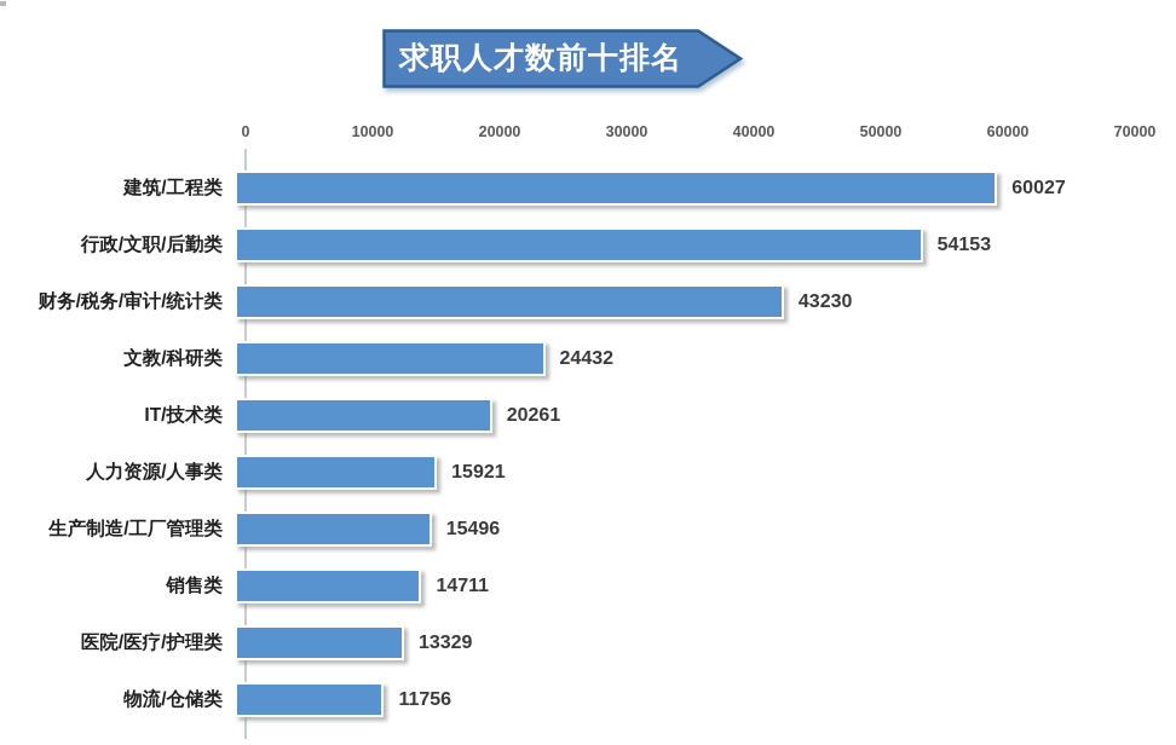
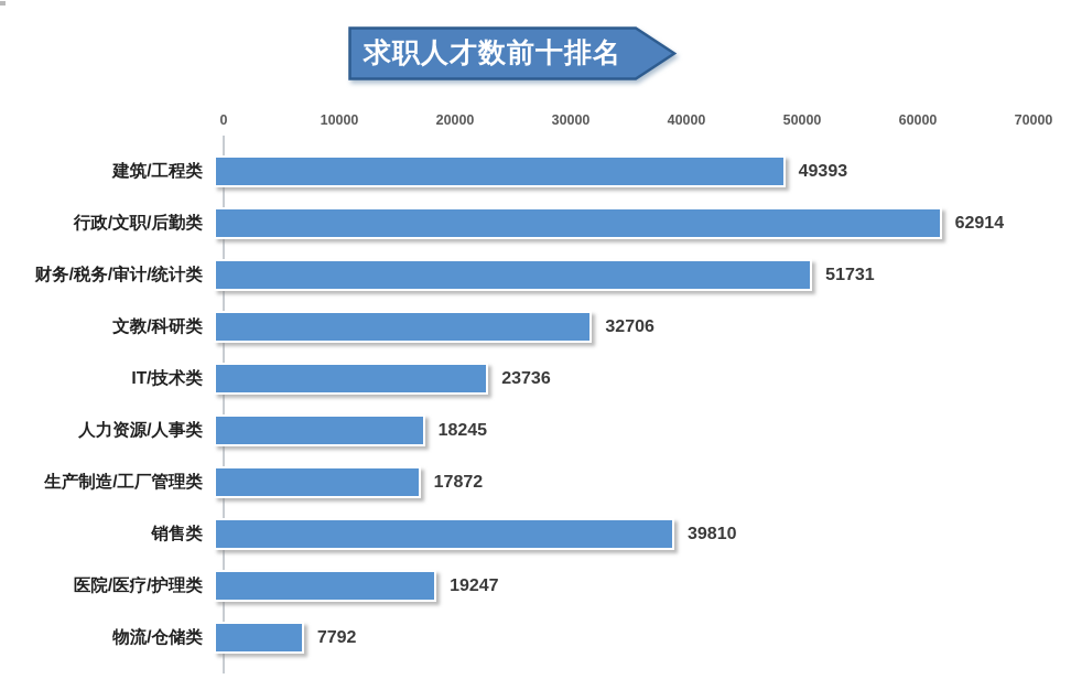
建筑/工程类: 60027 -> 49393
行政/文职/后勤类: 54153 -> 62914
财务/税务/审计/统计类: 43230 -> 51731
文教/科研类: 24432 -> 32706
IT/技术类: 20261 -> 23736
人力资源/人事类: 15921 -> 18245
生产制造/工厂管理类: 15496 -> 17872
销售类: 14711 -> 39810
医院/医疗/护理类: 13329 -> 19247
物流/仓储类: 11756 -> 7792
